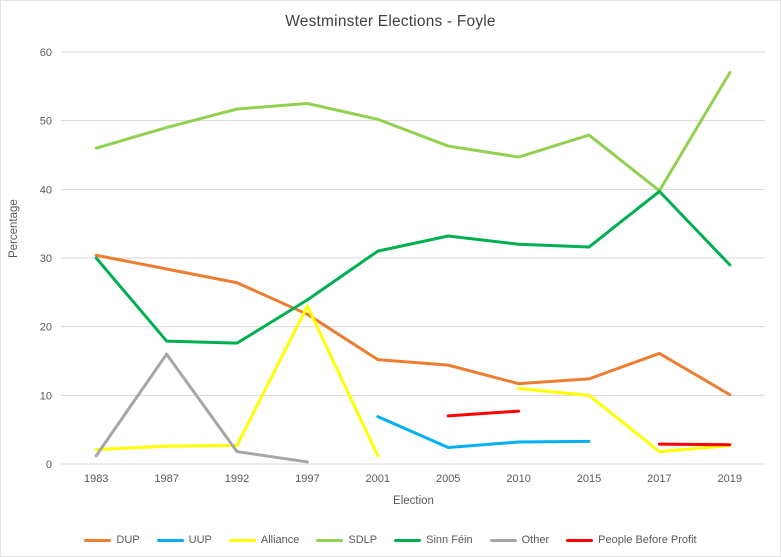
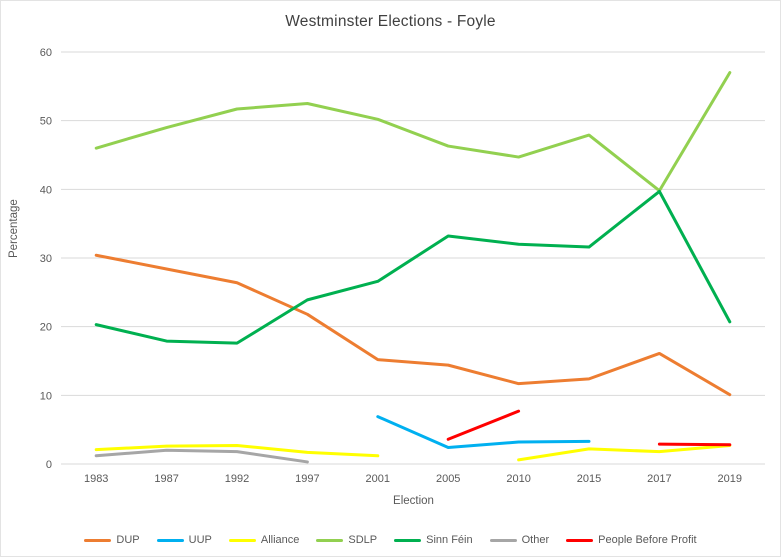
Sinn Féin/1983: 30 -> 20
Other/1987: 16 -> 2
Alliance/1997: 23 -> 2
Sinn Féin/2001: 31 -> 27
People Before Profit/2005: 7 -> 4
Alliance/2010: 11 -> 1
Alliance/2015: 10 -> 2
Sinn Féin/2019: 29 -> 21
